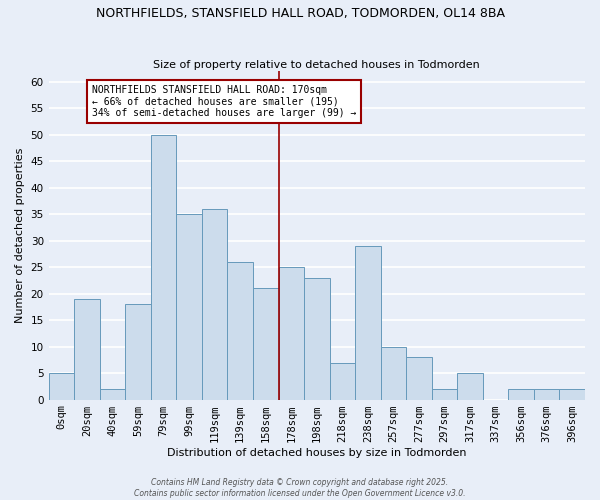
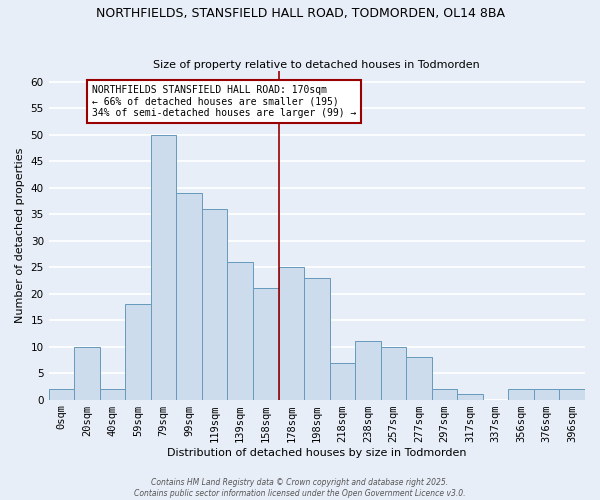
0sqm: 5 -> 2
20sqm: 19 -> 10
99sqm: 35 -> 39
238sqm: 29 -> 11
317sqm: 5 -> 1
